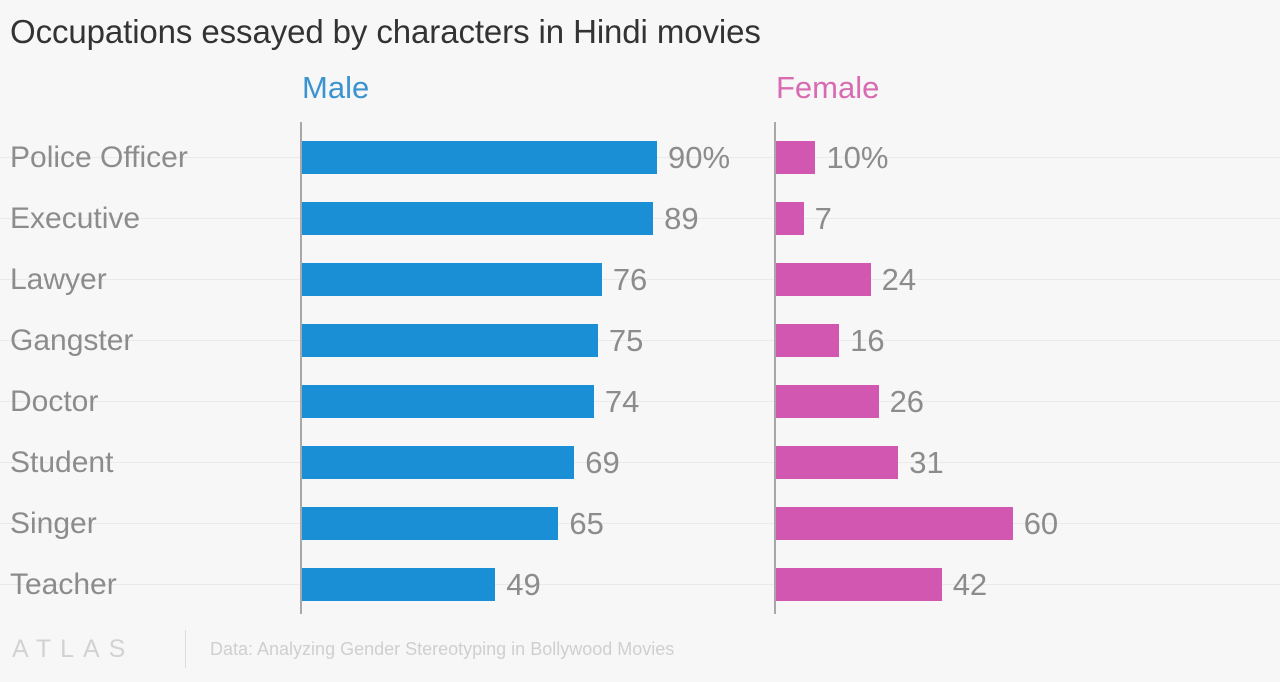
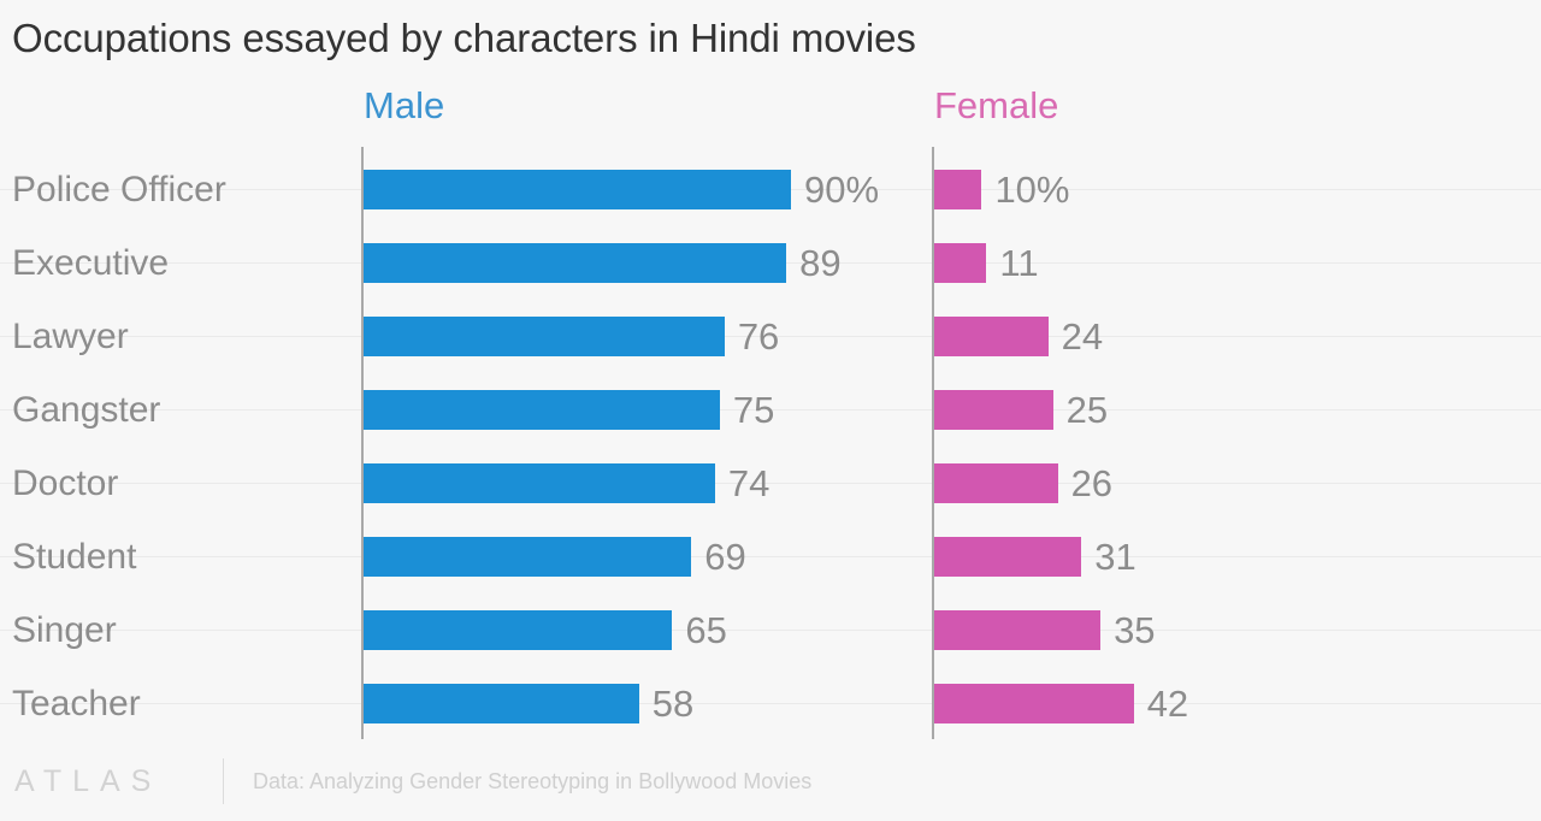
Female/Executive: 7 -> 11
Female/Gangster: 16 -> 25
Female/Singer: 60 -> 35
Male/Teacher: 49 -> 58
